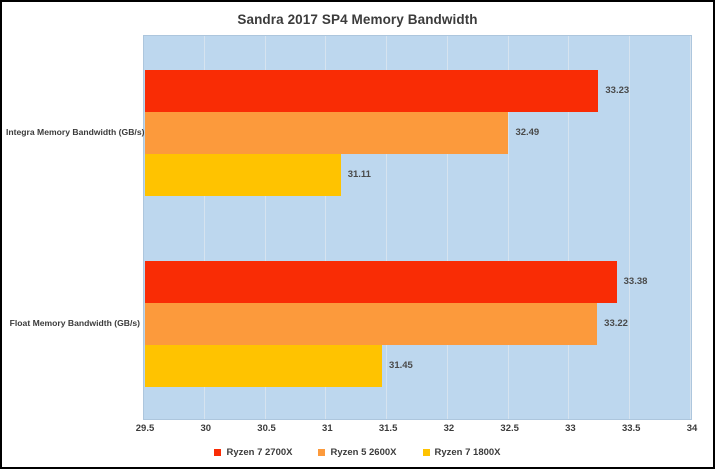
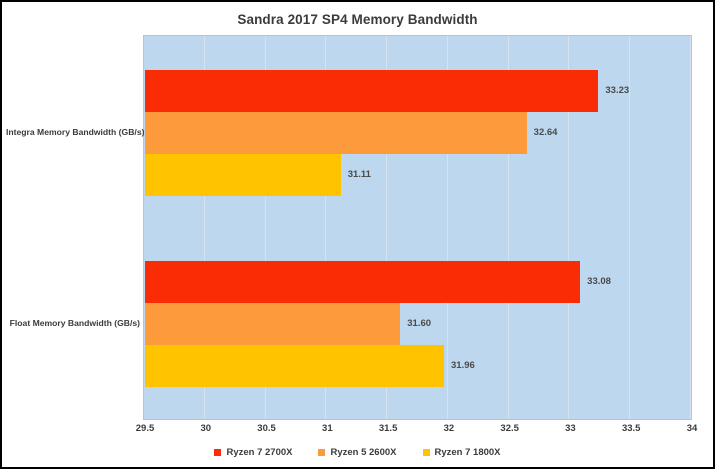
Ryzen 5 2600X/Integra Memory Bandwidth (GB/s): 32.49 -> 32.64
Ryzen 7 2700X/Float Memory Bandwidth (GB/s): 33.38 -> 33.08
Ryzen 5 2600X/Float Memory Bandwidth (GB/s): 33.22 -> 31.60
Ryzen 7 1800X/Float Memory Bandwidth (GB/s): 31.45 -> 31.96
